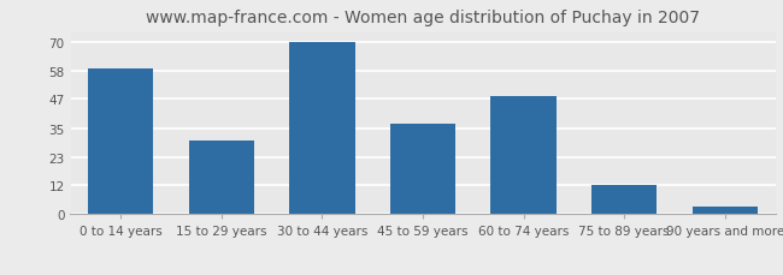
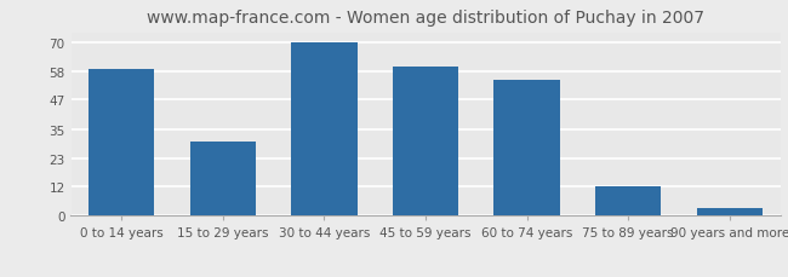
45 to 59 years: 37 -> 60
60 to 74 years: 48 -> 55
